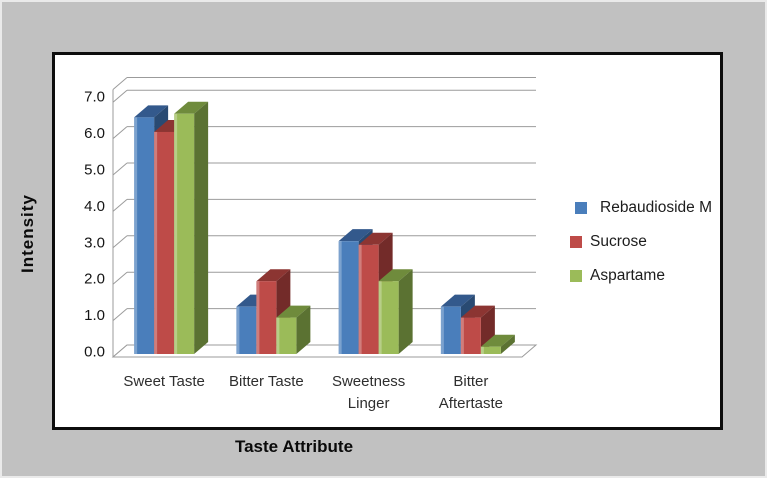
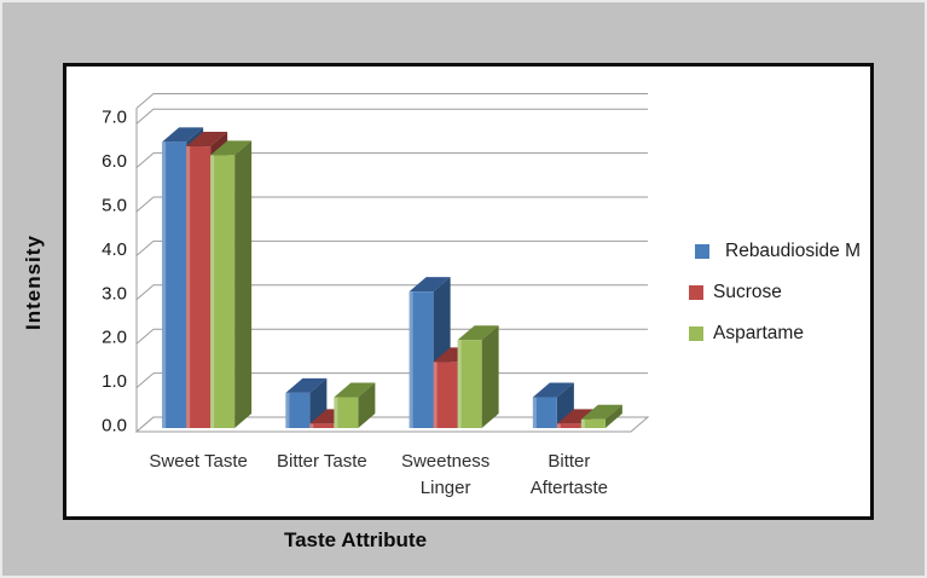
Sucrose/Sweet Taste: 6.1 -> 6.4
Aspartame/Sweet Taste: 6.6 -> 6.2
Rebaudioside M/Bitter Taste: 1.3 -> 0.8
Sucrose/Bitter Taste: 2.0 -> 0.1
Aspartame/Bitter Taste: 1.0 -> 0.7
Sucrose/Sweetness Linger: 3.0 -> 1.5
Rebaudioside M/Bitter Aftertaste: 1.3 -> 0.7
Sucrose/Bitter Aftertaste: 1.0 -> 0.1
